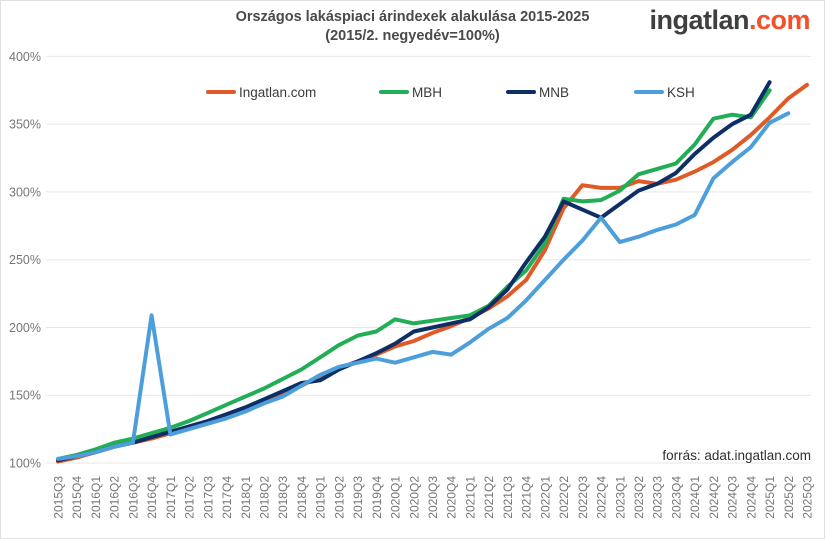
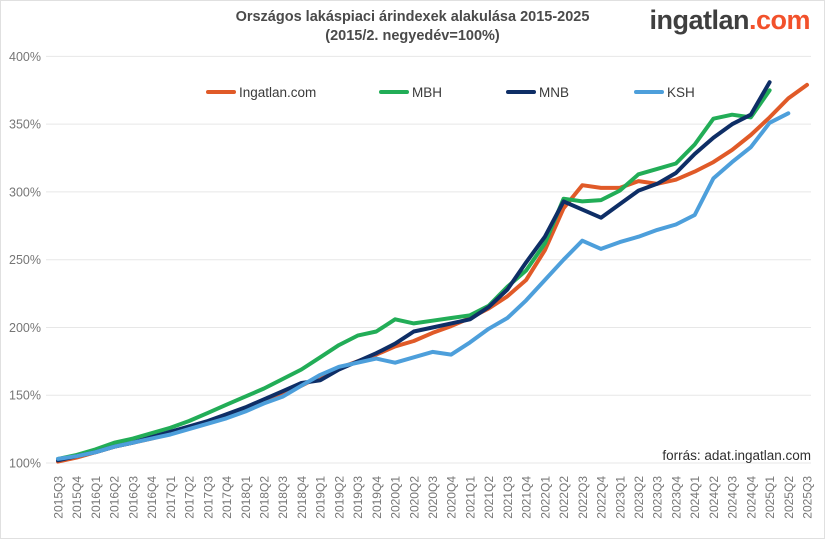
KSH/2016Q4: 209% -> 118%
KSH/2022Q4: 281% -> 258%
